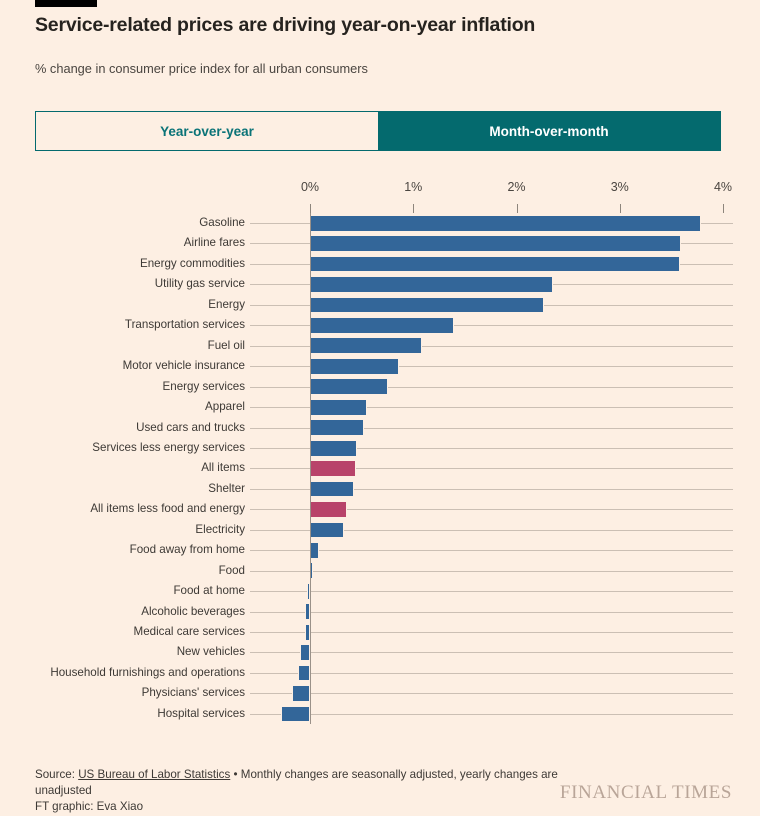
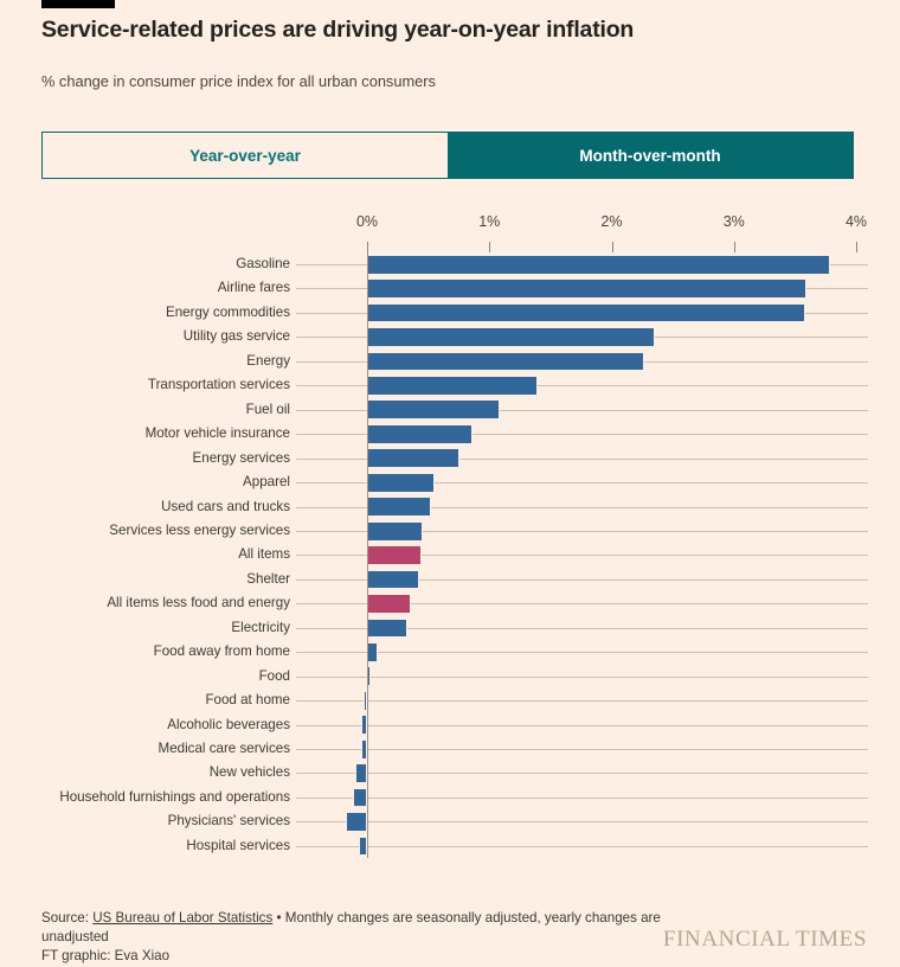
Hospital services: -0.28% -> -0.07%
